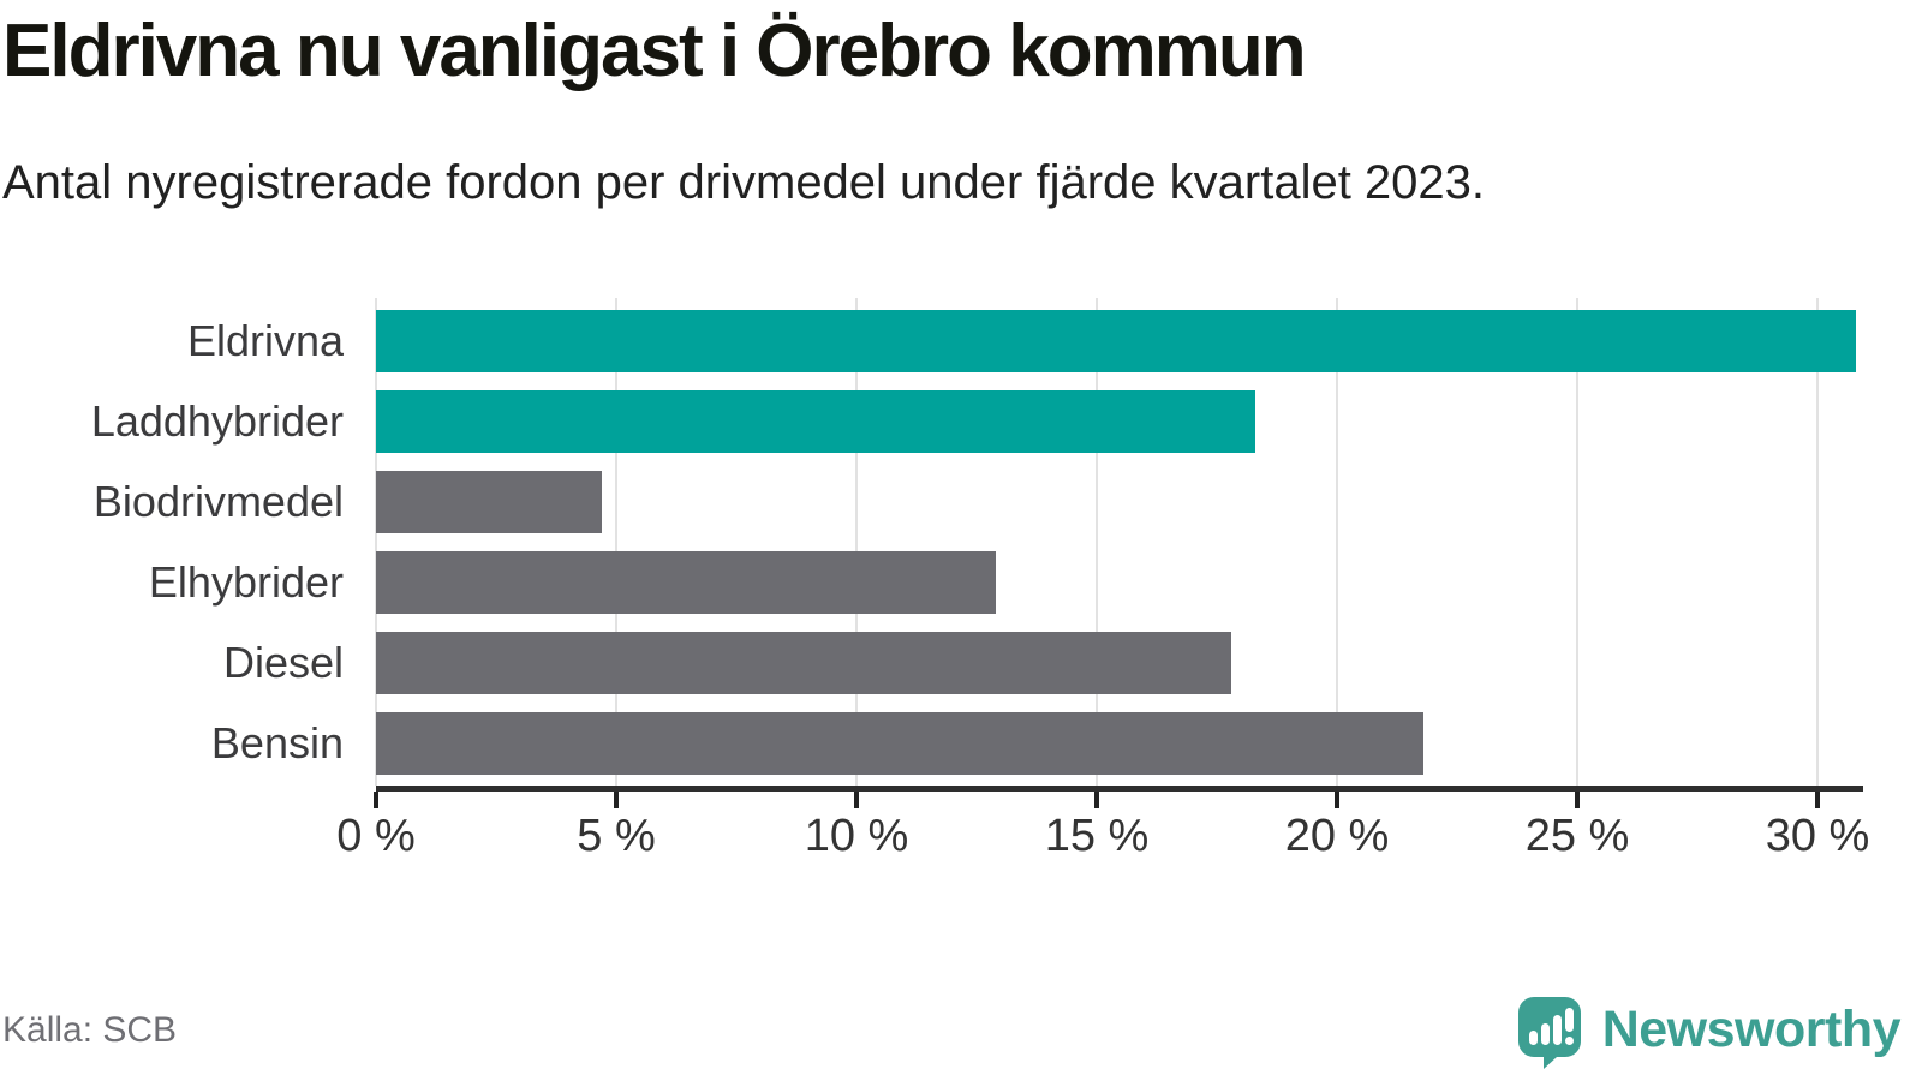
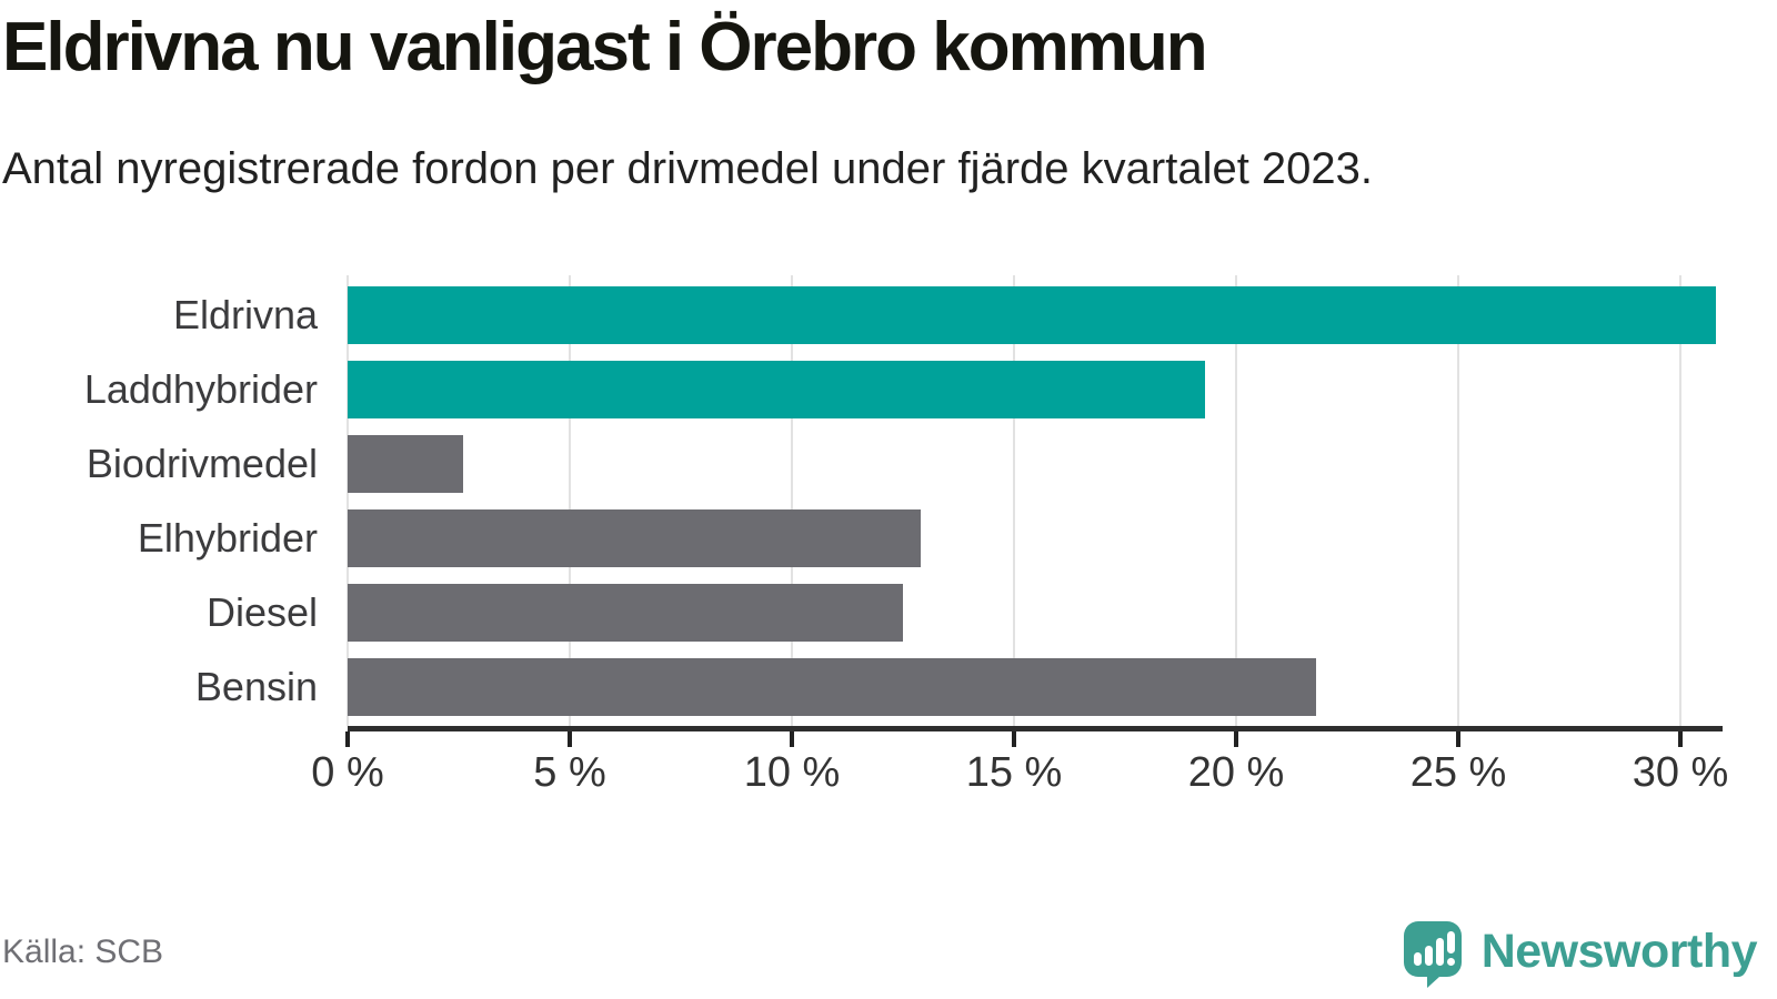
Laddhybrider: 18.3% -> 19.3%
Biodrivmedel: 4.7% -> 2.6%
Diesel: 17.8% -> 12.5%
